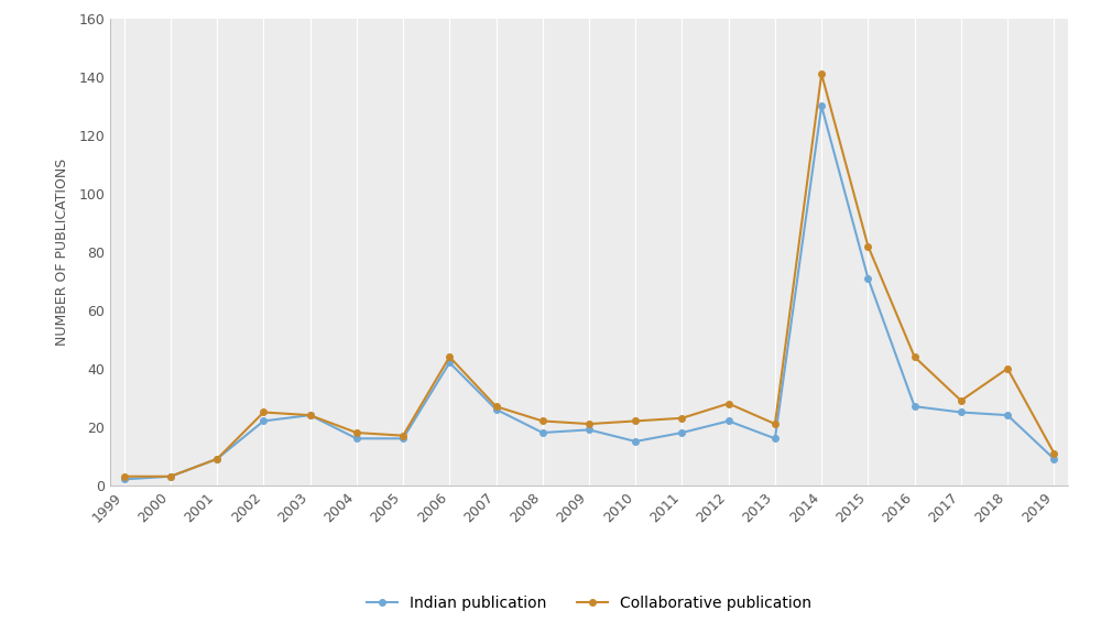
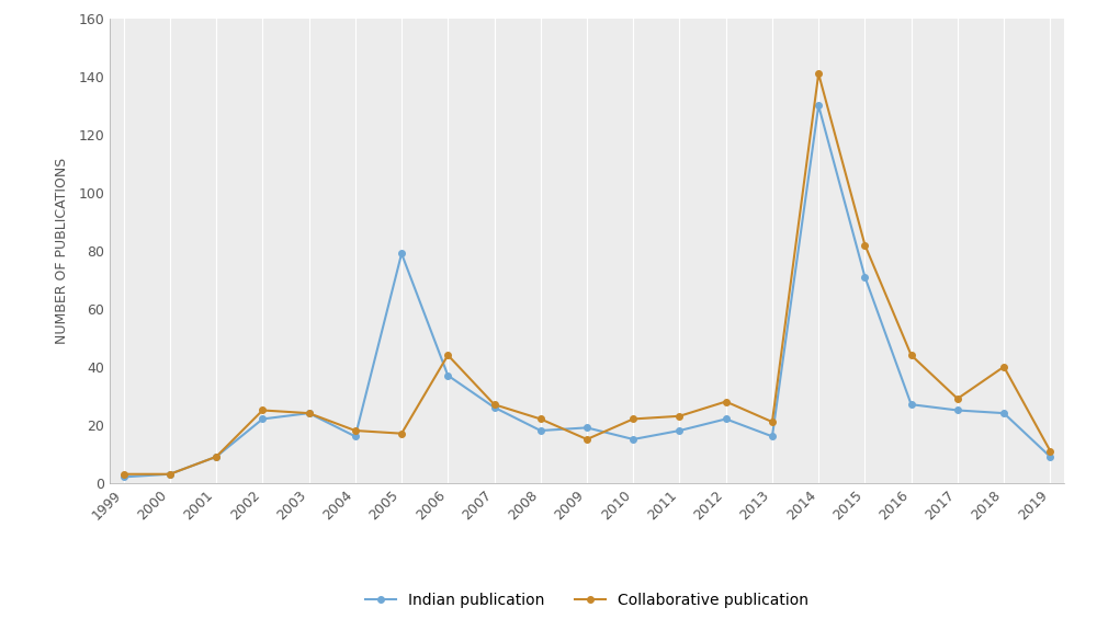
Indian publication/2005: 16 -> 79
Indian publication/2006: 42 -> 37
Collaborative publication/2009: 21 -> 15
